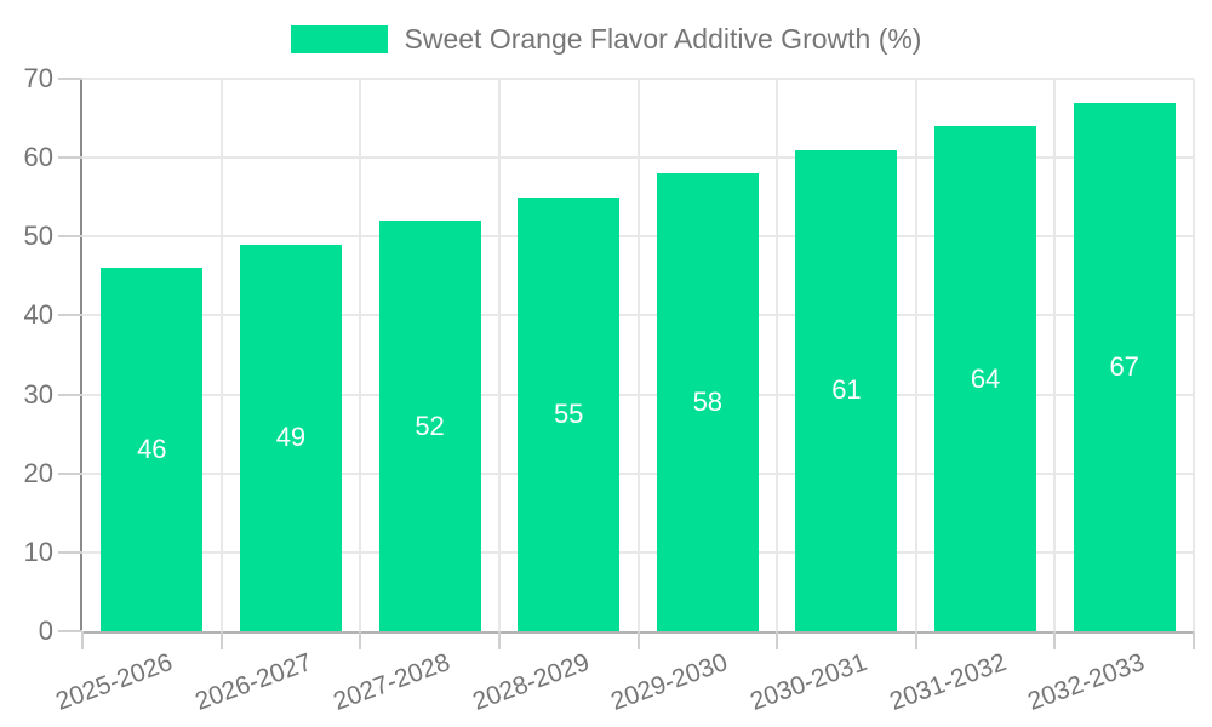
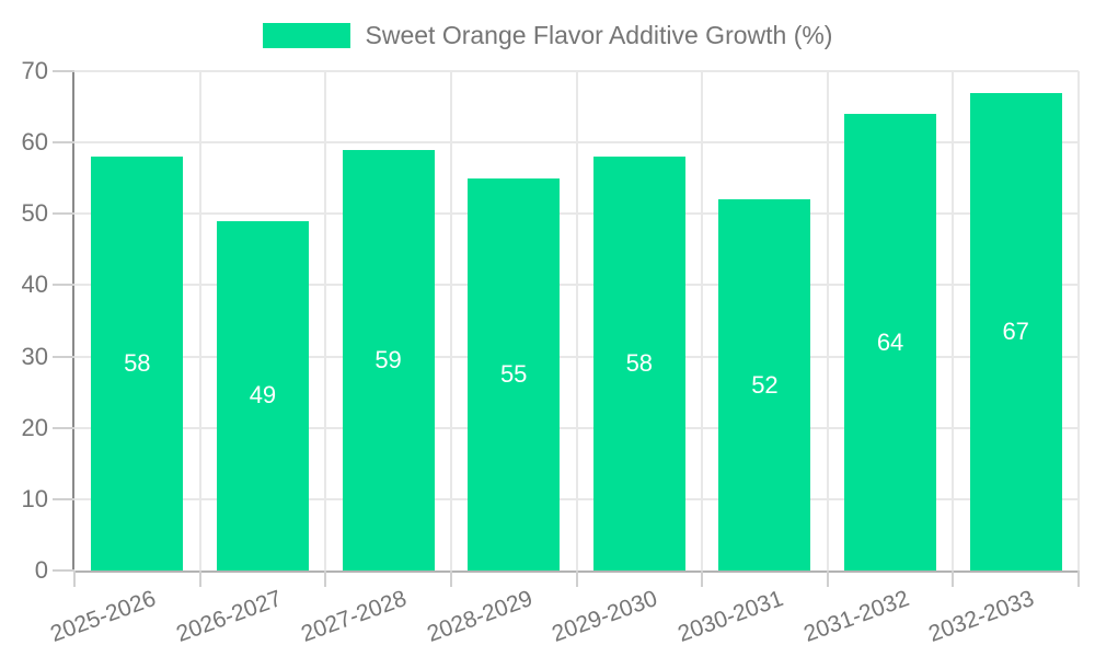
2025-2026: 46 -> 58
2027-2028: 52 -> 59
2030-2031: 61 -> 52
